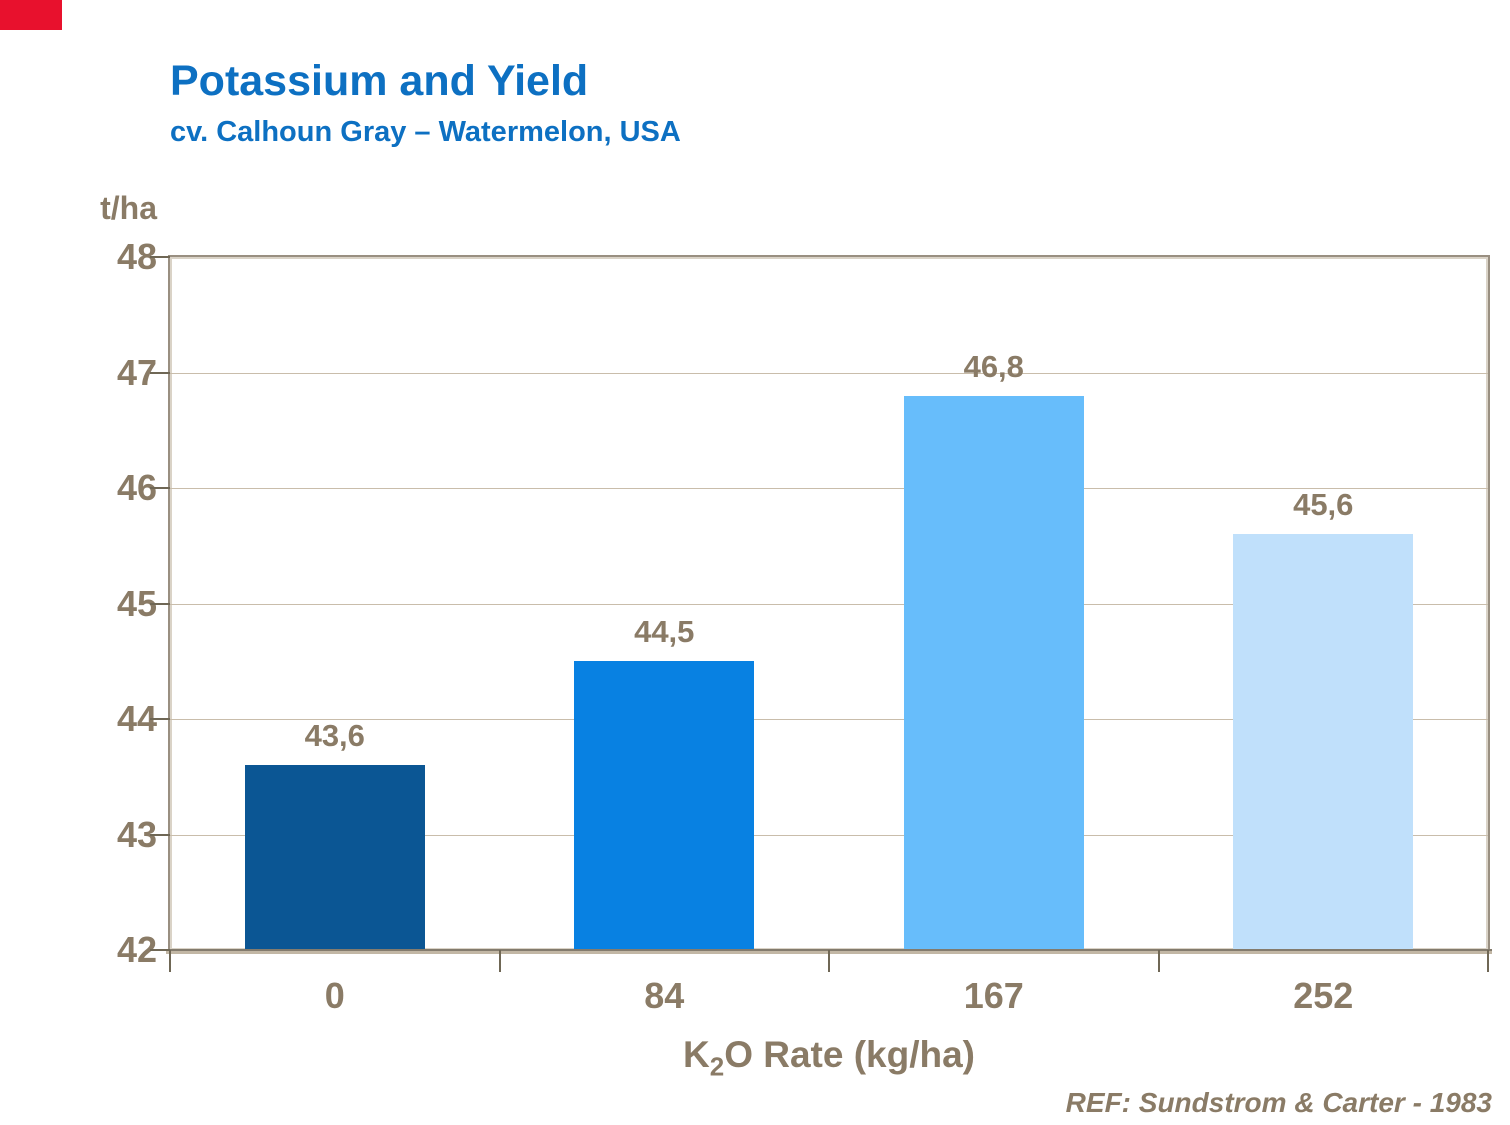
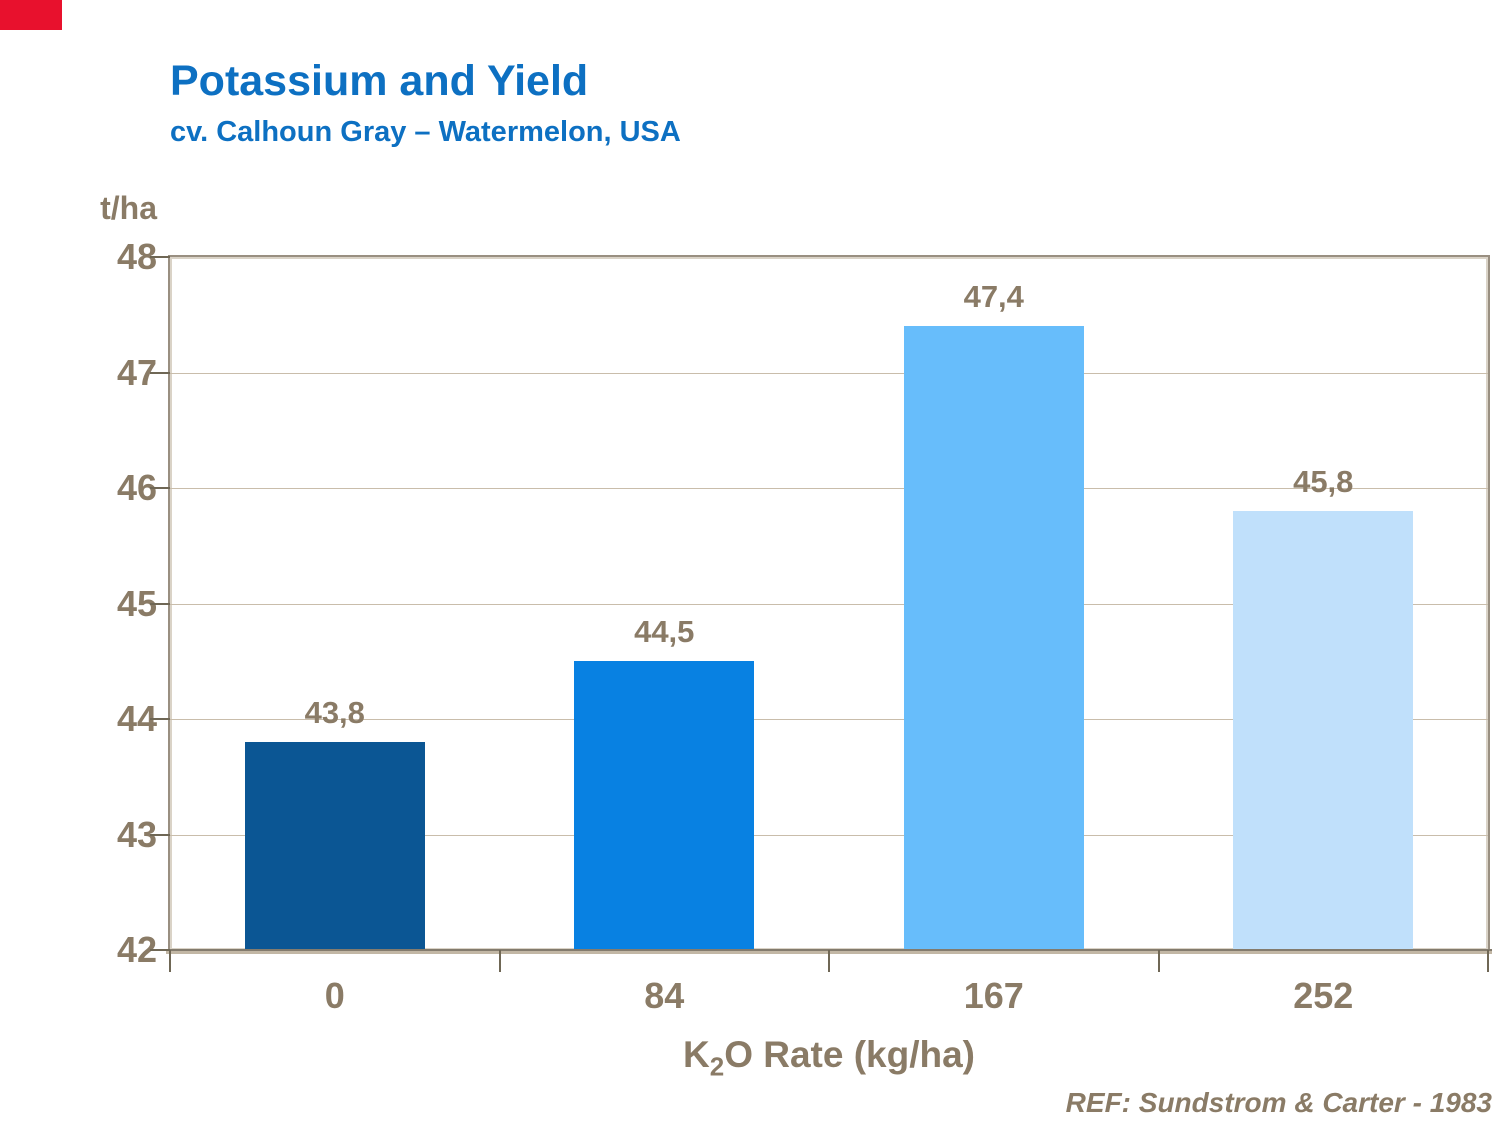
0: 43,6 -> 43,8
167: 46,8 -> 47,4
252: 45,6 -> 45,8
